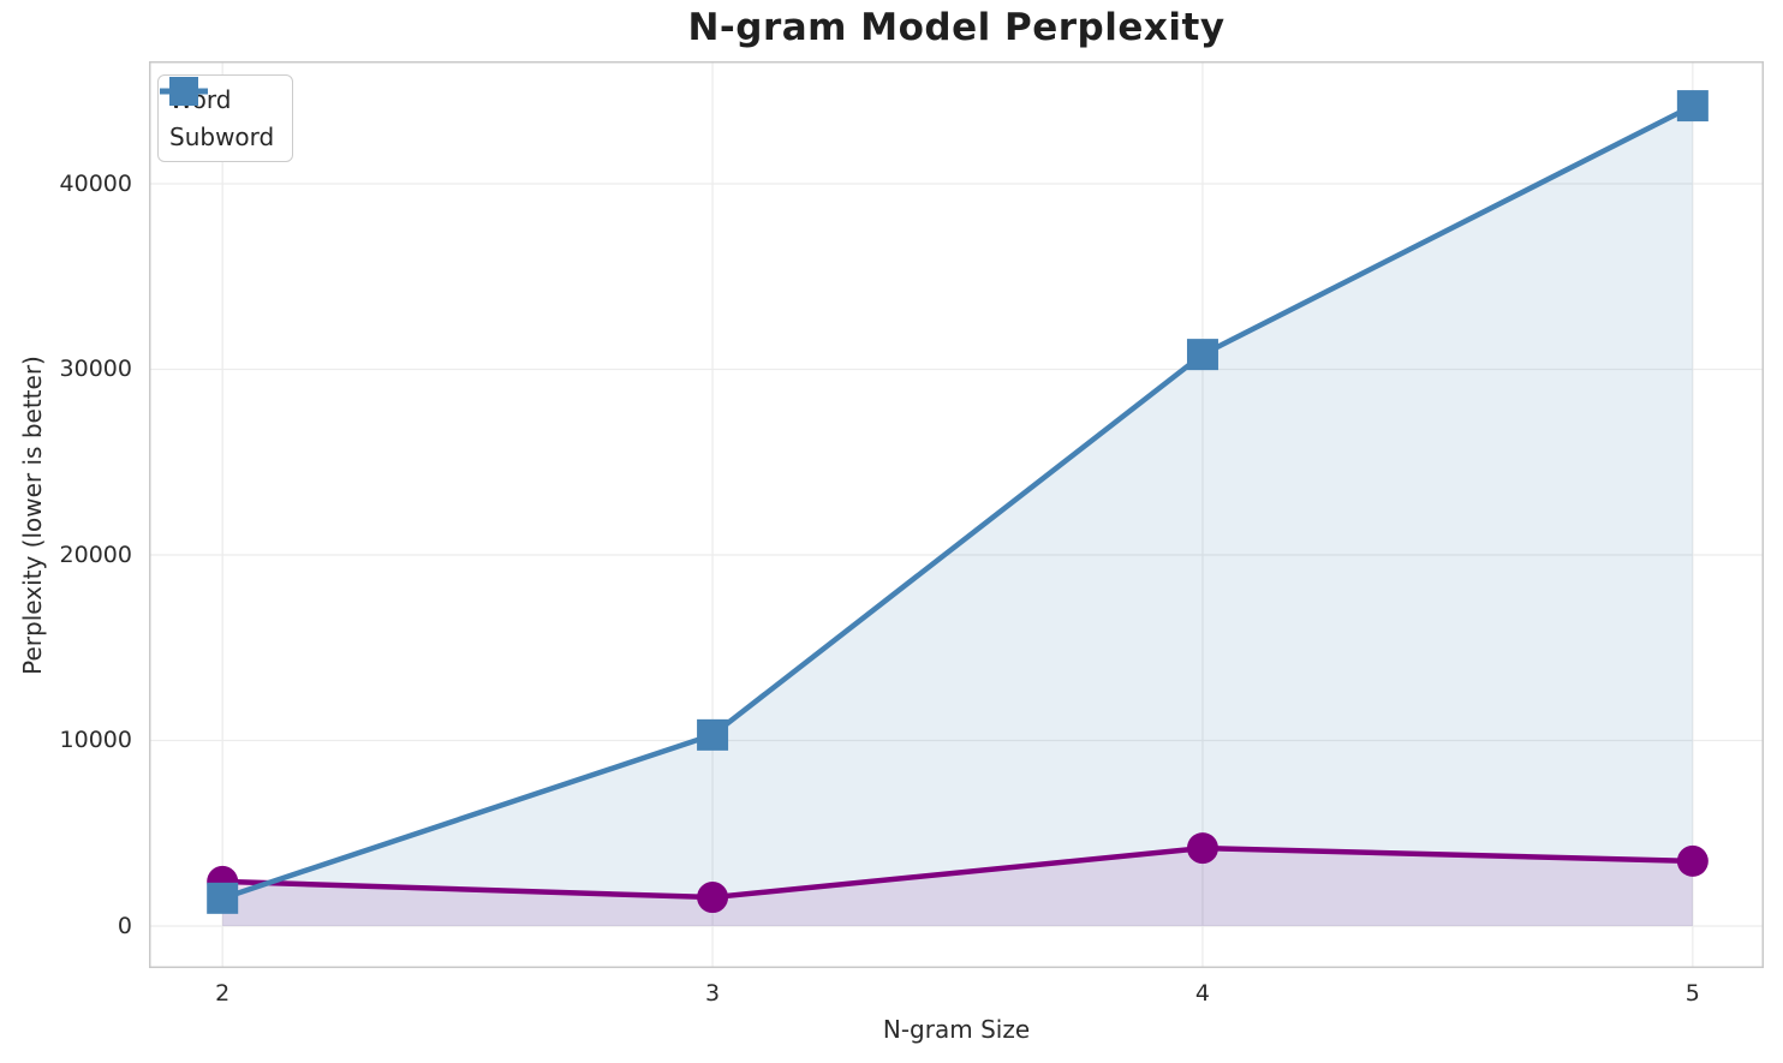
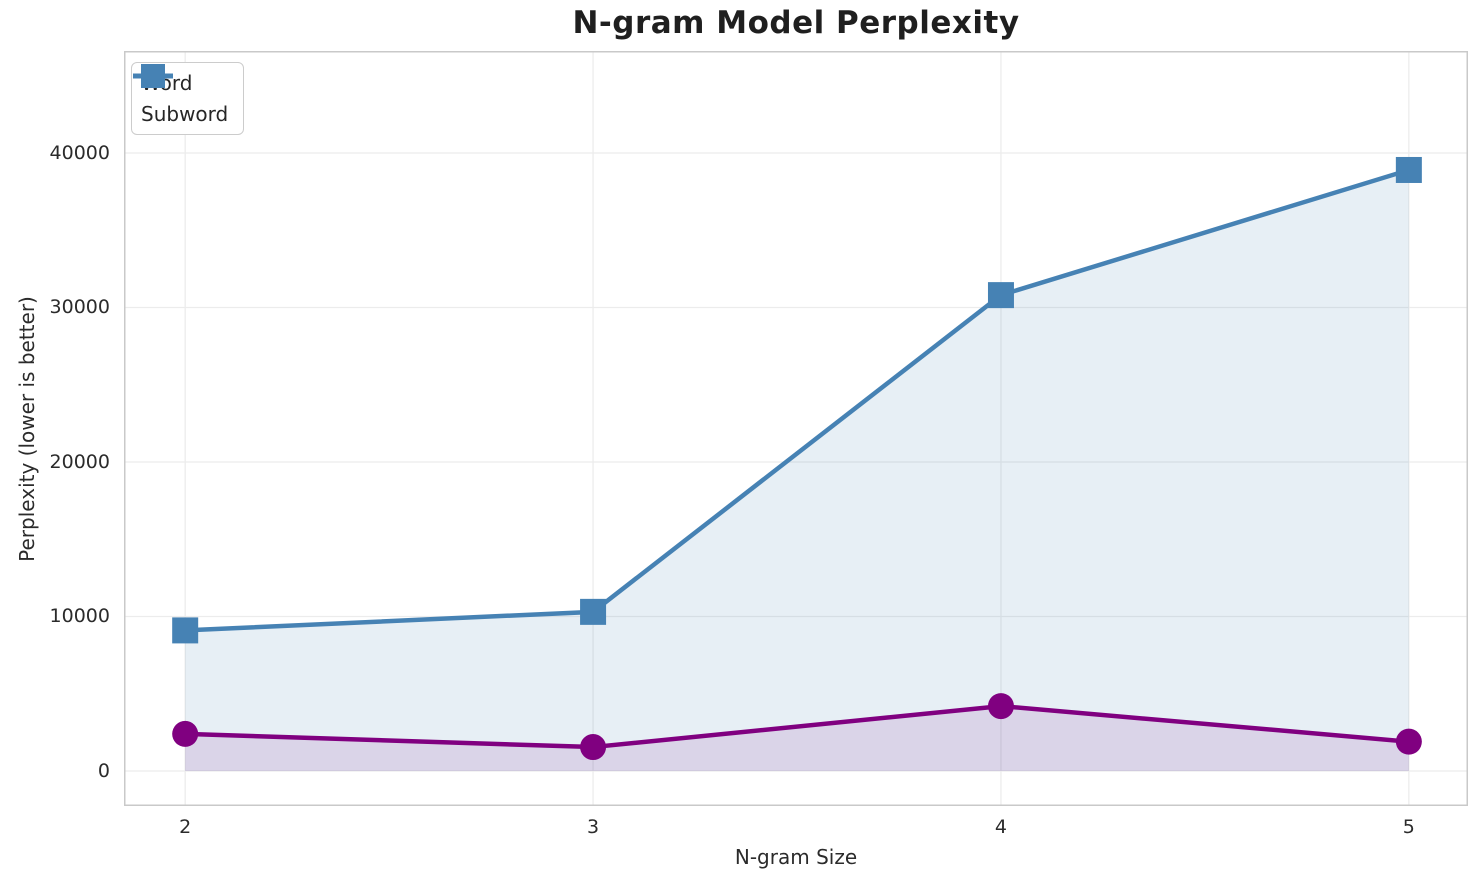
Subword/2: 1500 -> 9100
Word/5: 3500 -> 1900
Subword/5: 44200 -> 38900
